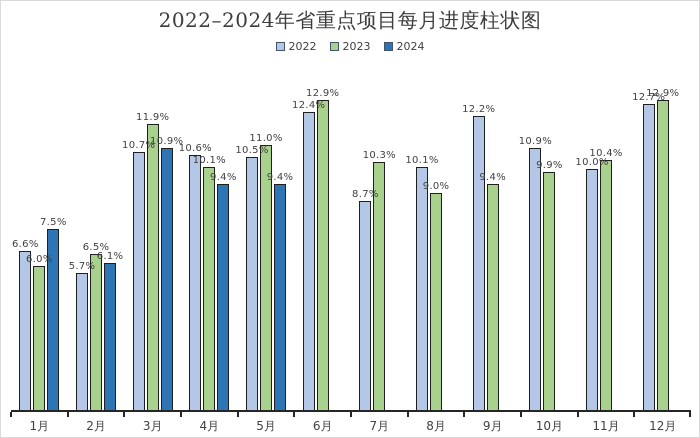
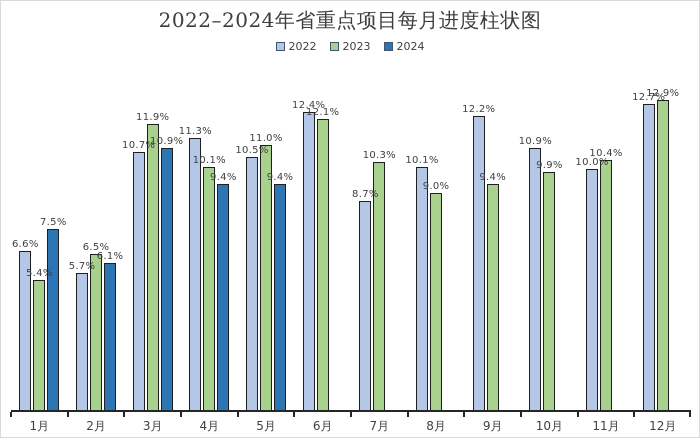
2023/1月: 6.0% -> 5.4%
2022/4月: 10.6% -> 11.3%
2023/6月: 12.9% -> 12.1%
